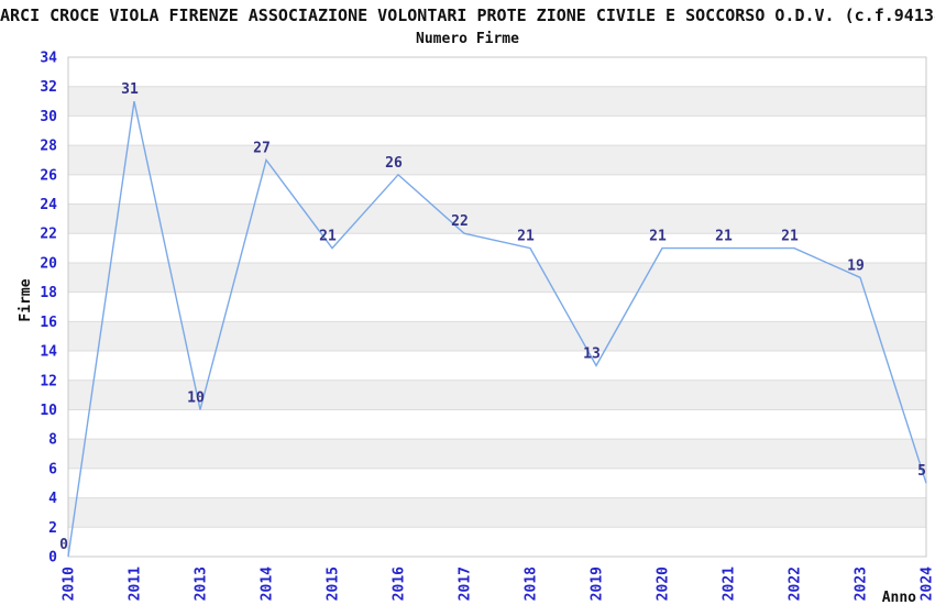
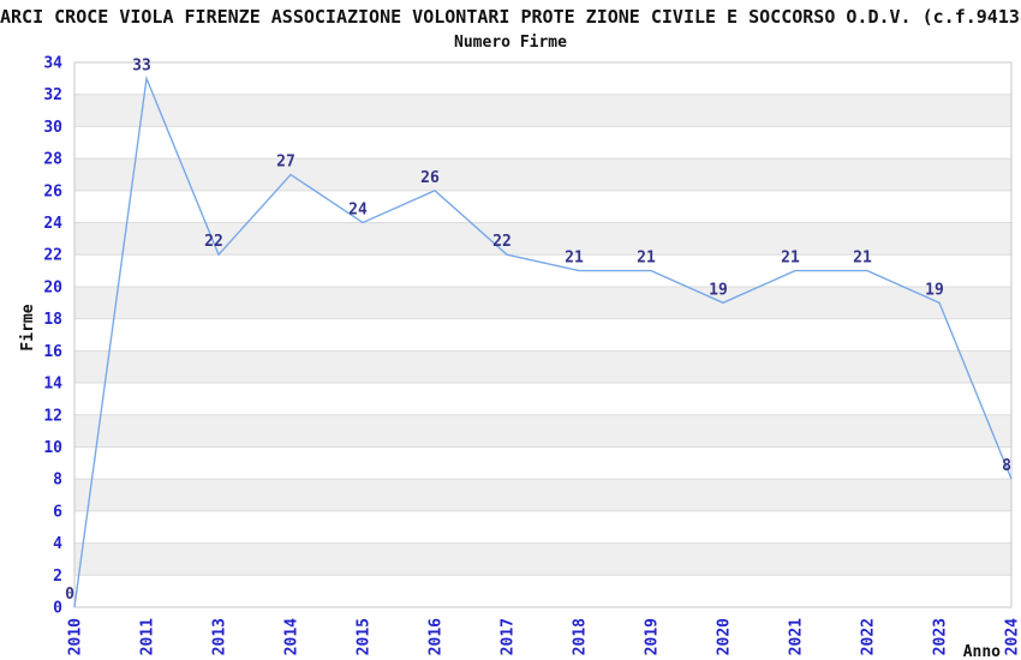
2011: 31 -> 33
2013: 10 -> 22
2015: 21 -> 24
2019: 13 -> 21
2020: 21 -> 19
2024: 5 -> 8
